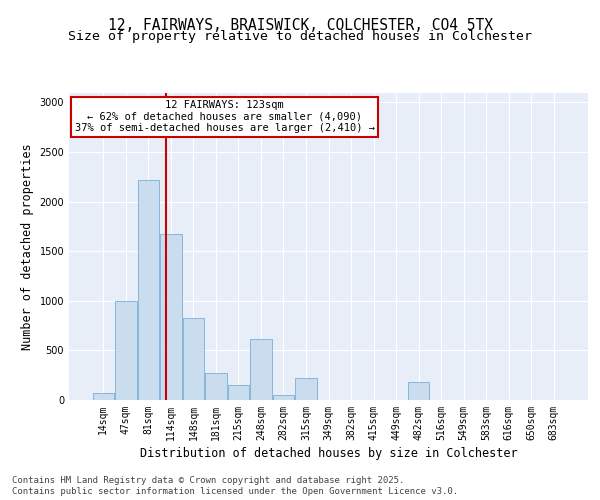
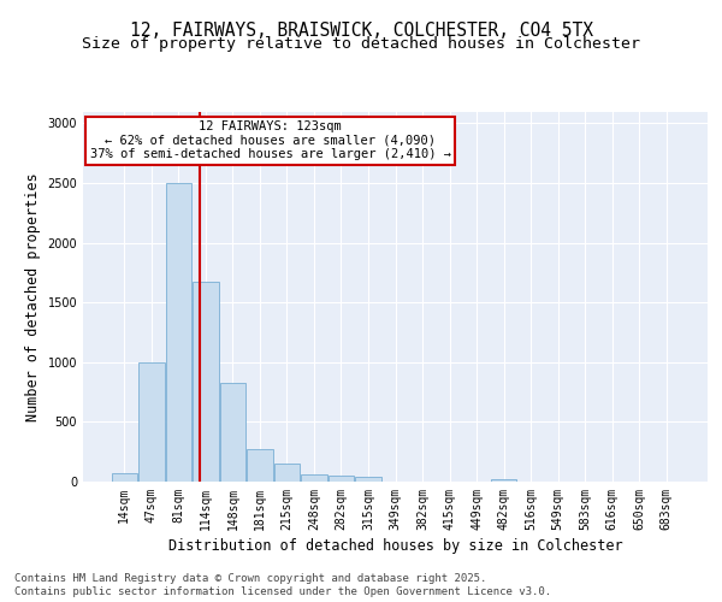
81sqm: 2220 -> 2500
248sqm: 620 -> 60
315sqm: 220 -> 40
482sqm: 180 -> 20
